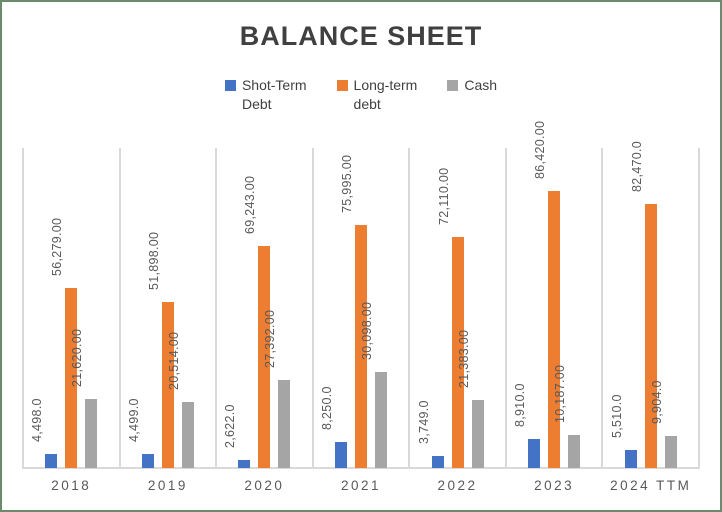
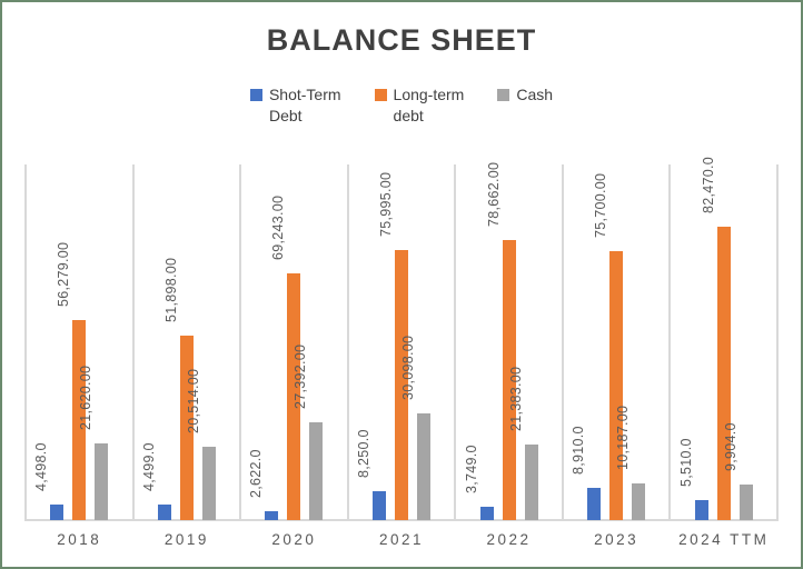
Long-term debt/2022: 72,110.00 -> 78,662.00
Long-term debt/2023: 86,420.00 -> 75,700.00
